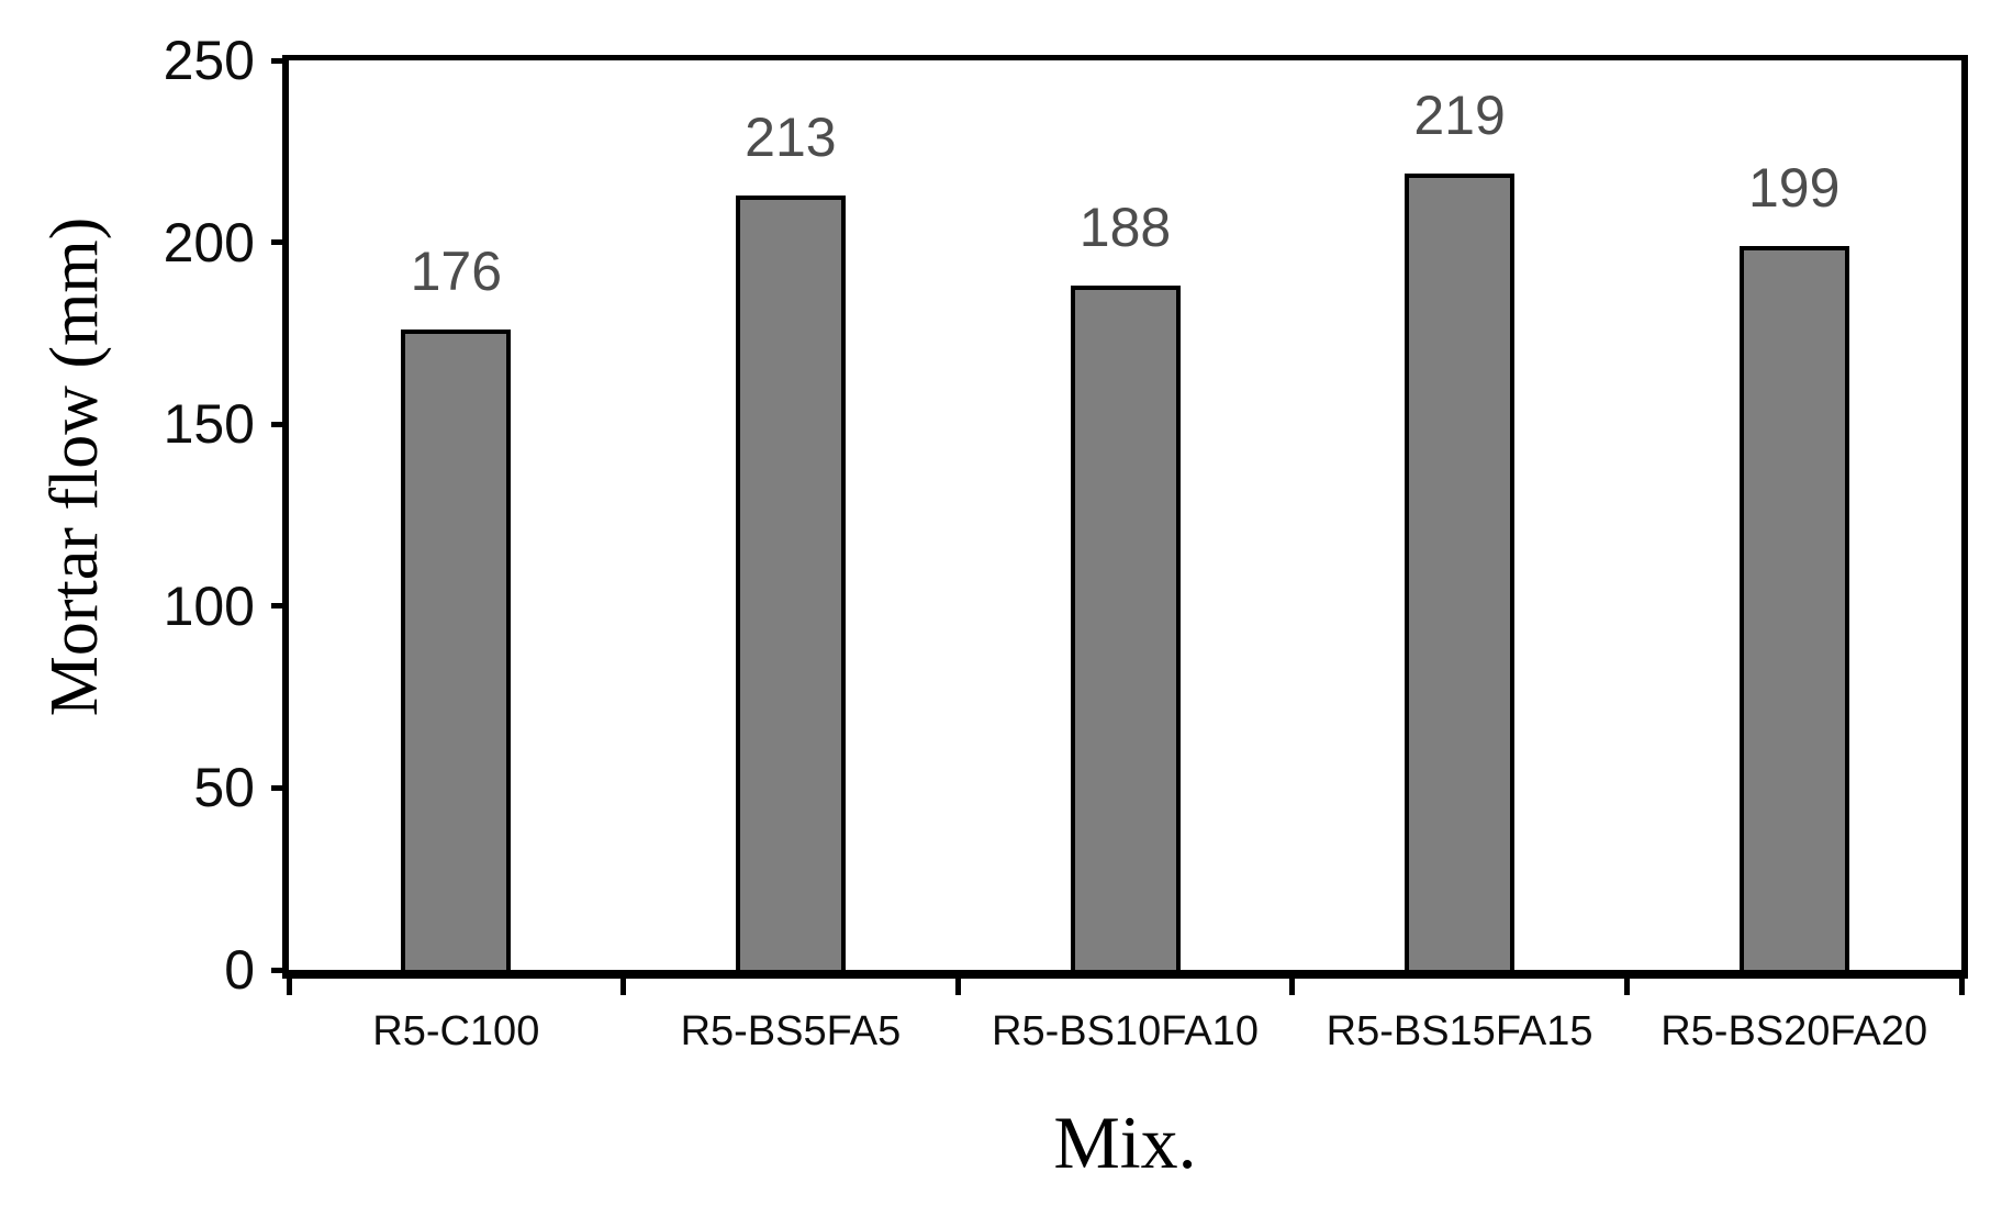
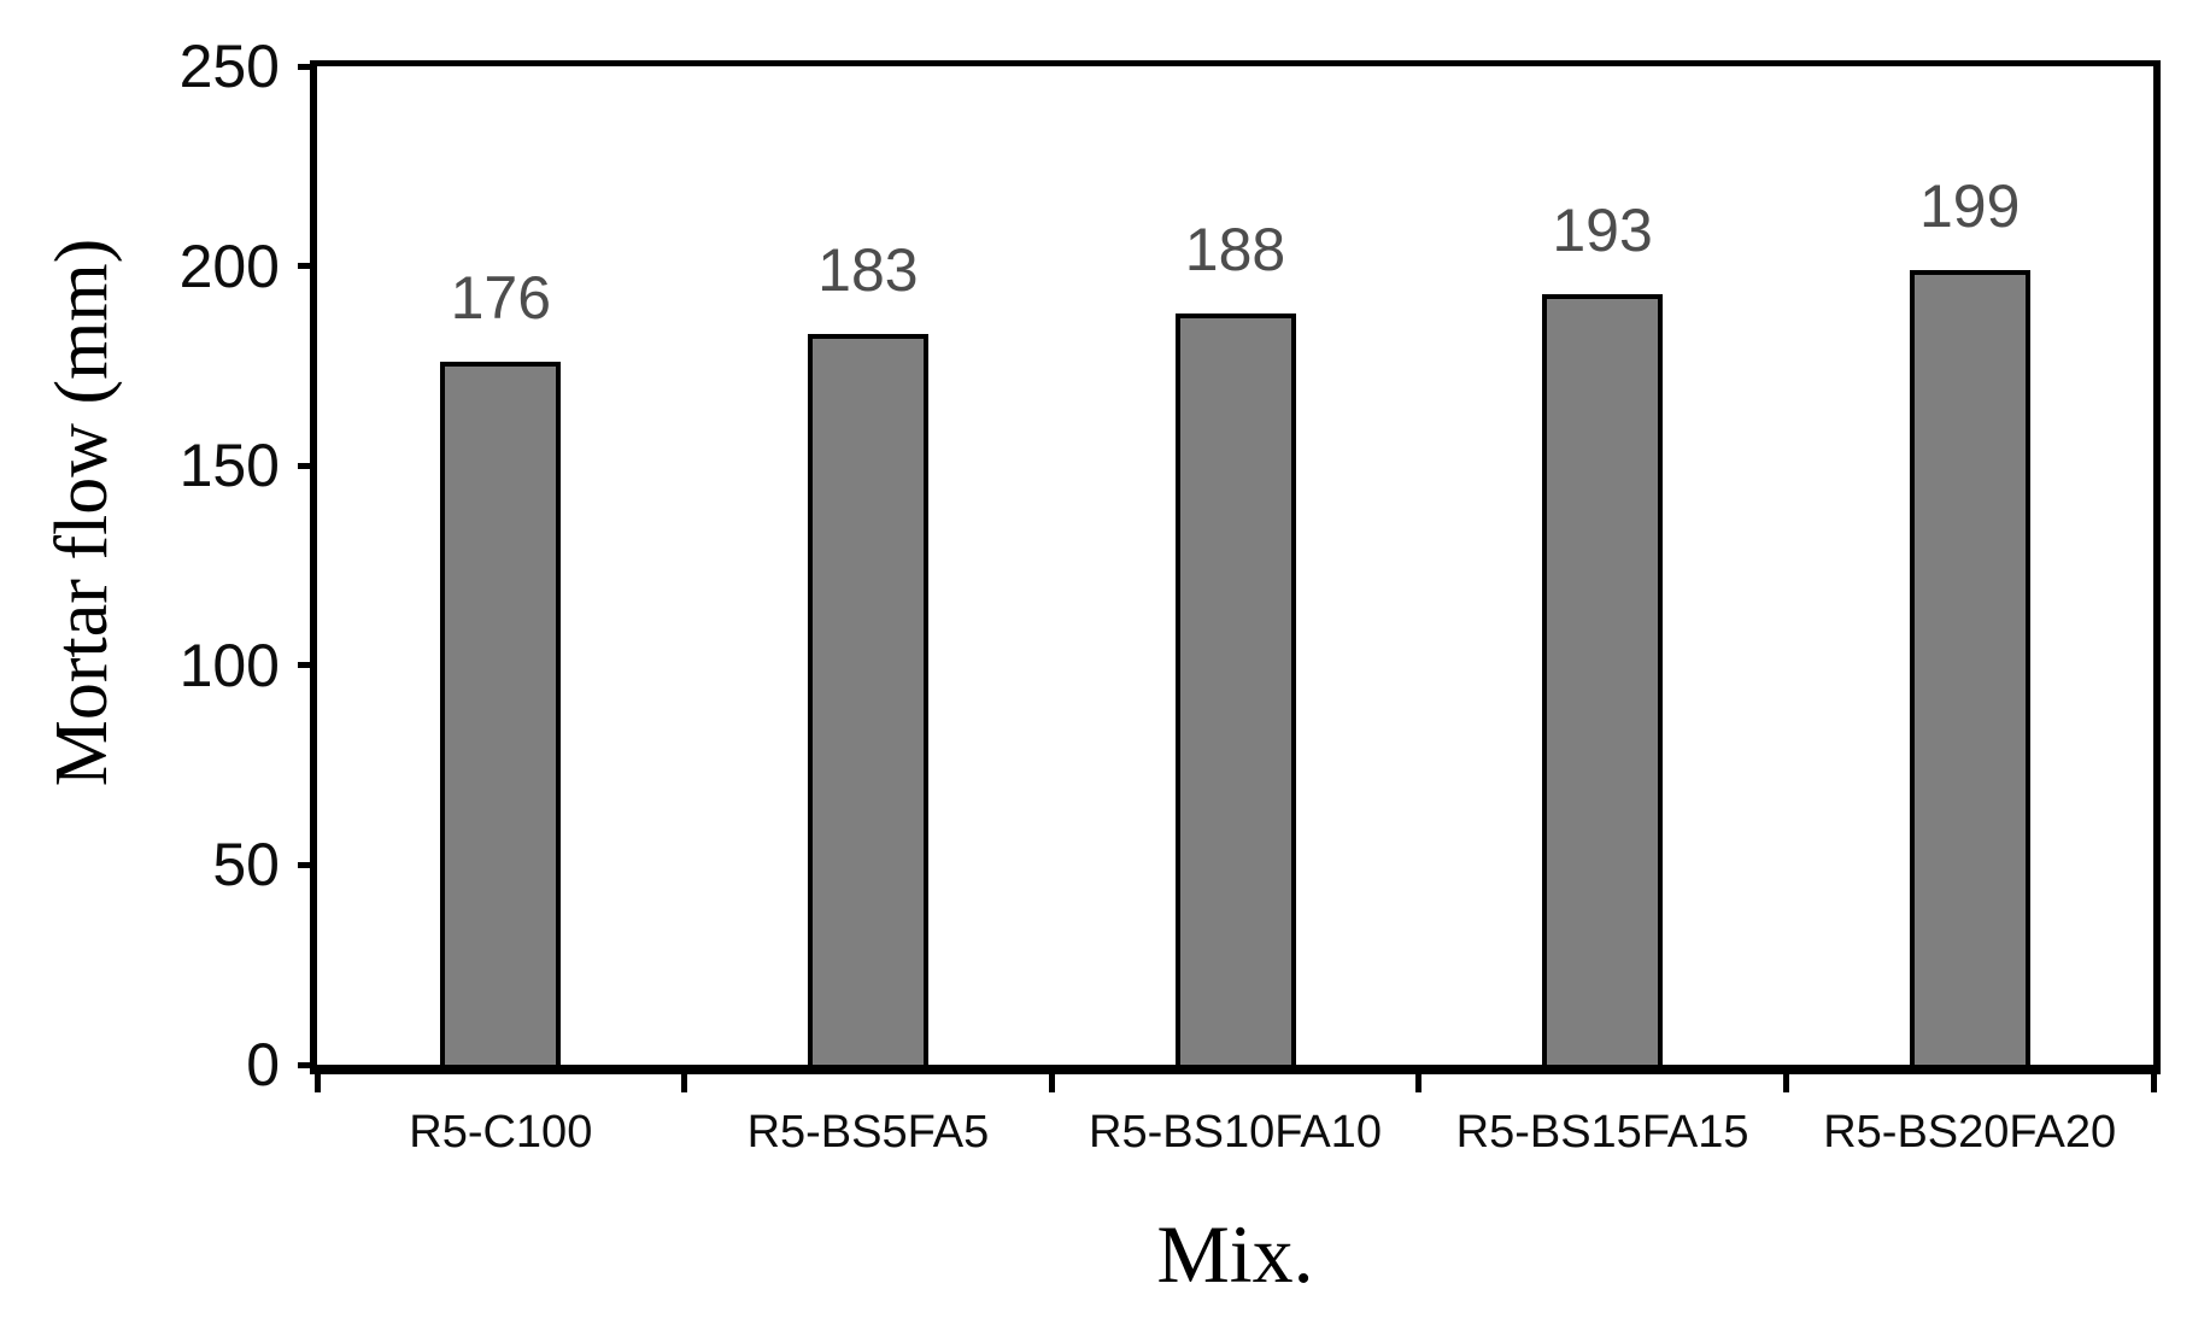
R5-BS5FA5: 213 -> 183
R5-BS15FA15: 219 -> 193
